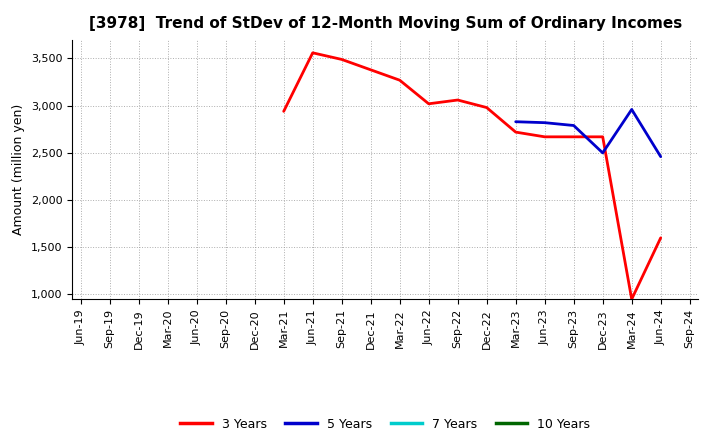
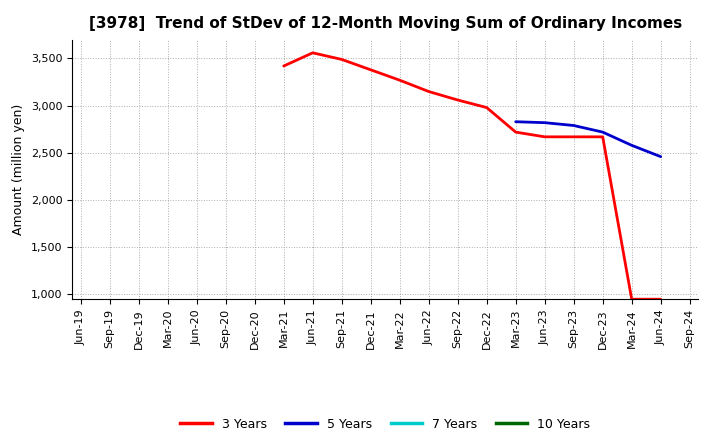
3 Years/Mar-21: 2,940 -> 3,420
3 Years/Jun-22: 3,020 -> 3,150
5 Years/Dec-23: 2,500 -> 2,720
5 Years/Mar-24: 2,960 -> 2,580
3 Years/Jun-24: 1,600 -> 950
